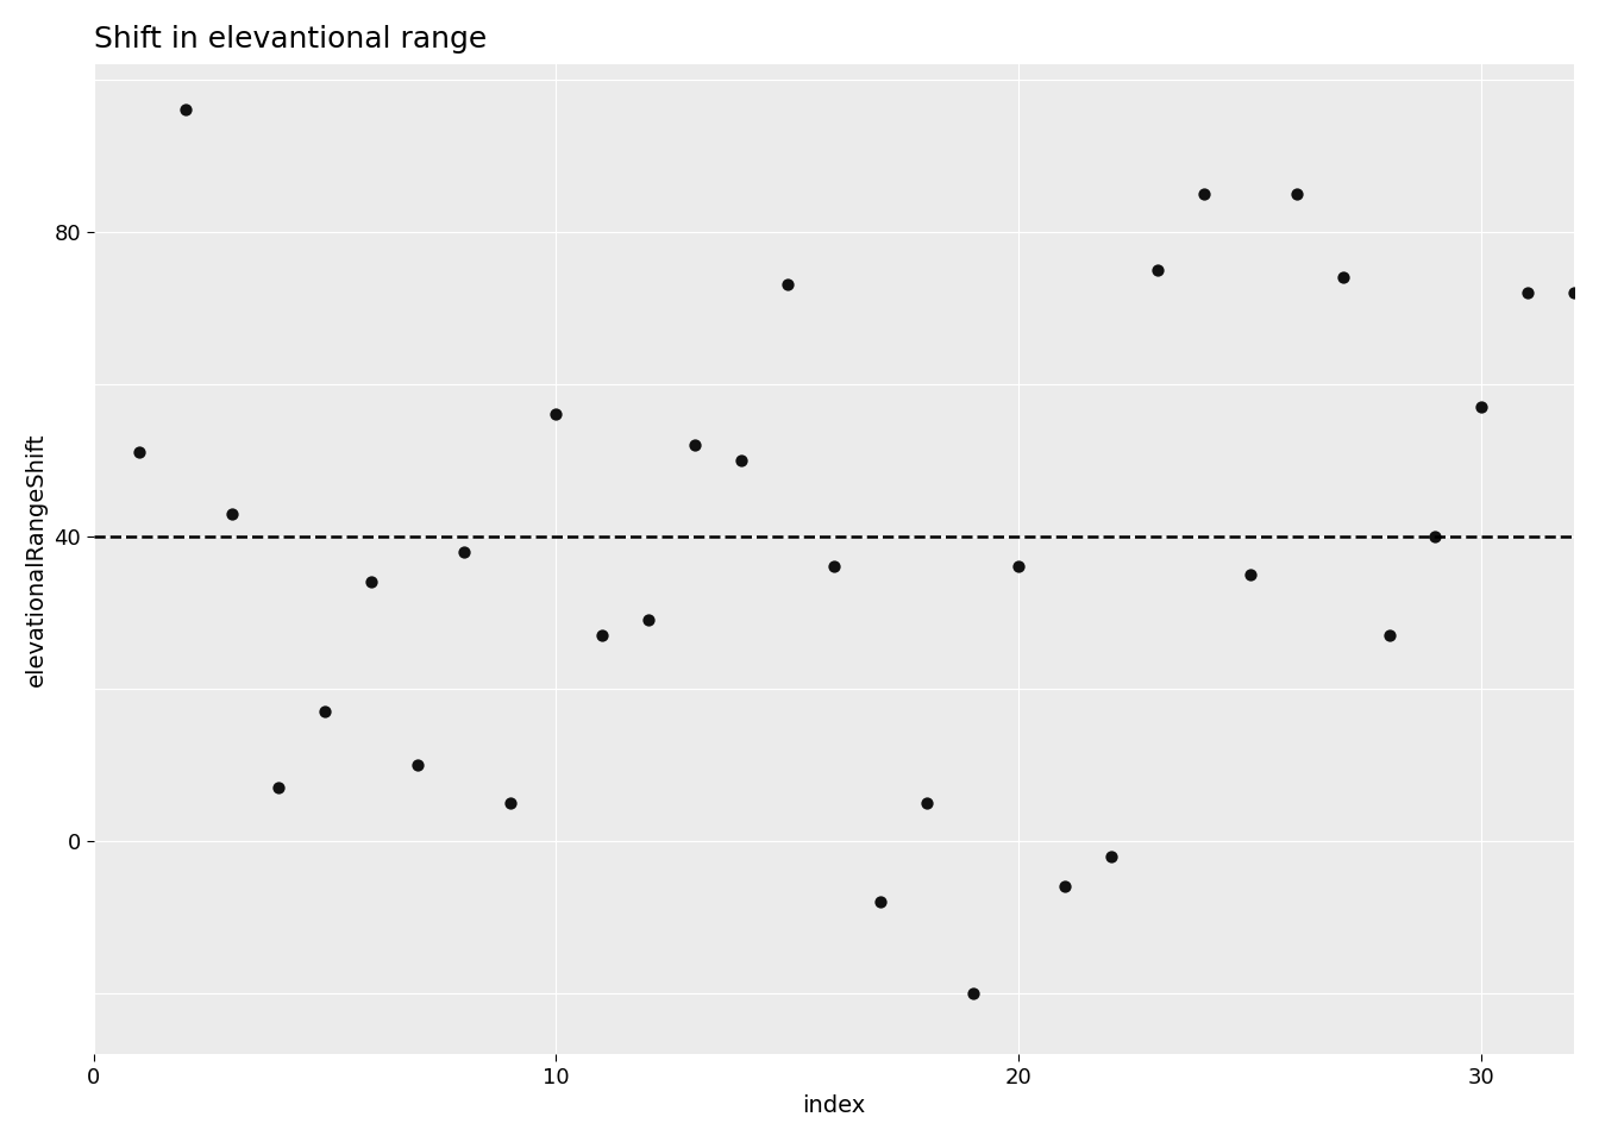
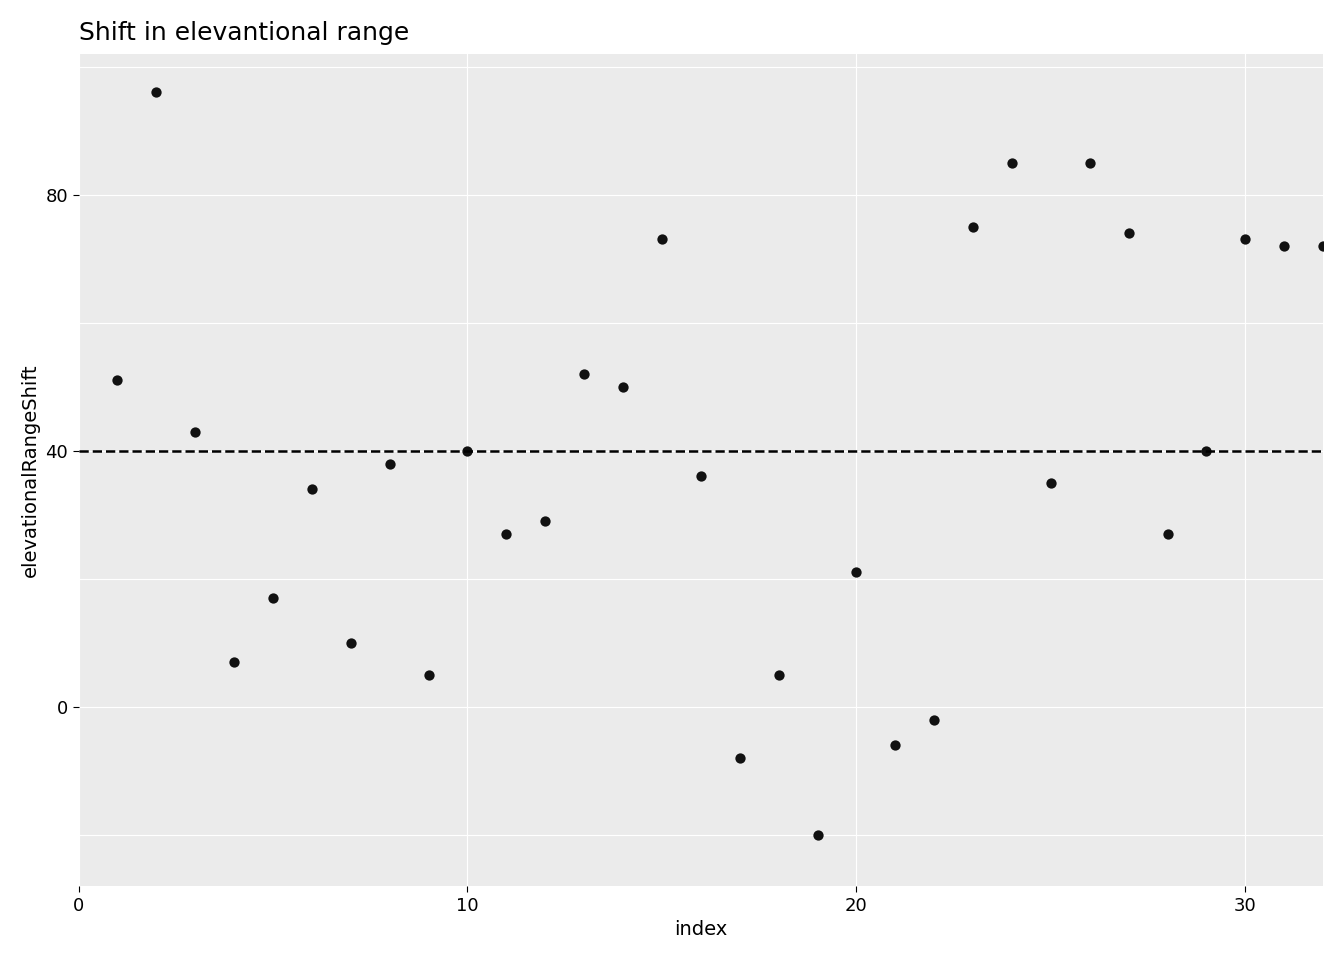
10: 56 -> 40
20: 36 -> 21
30: 57 -> 73
